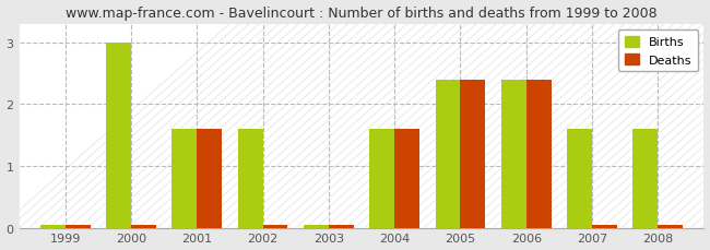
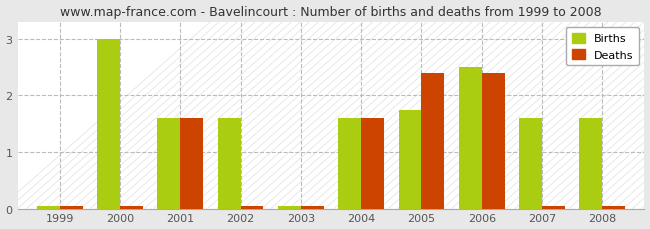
Births/2005: 2.40 -> 1.74
Births/2006: 2.40 -> 2.50
